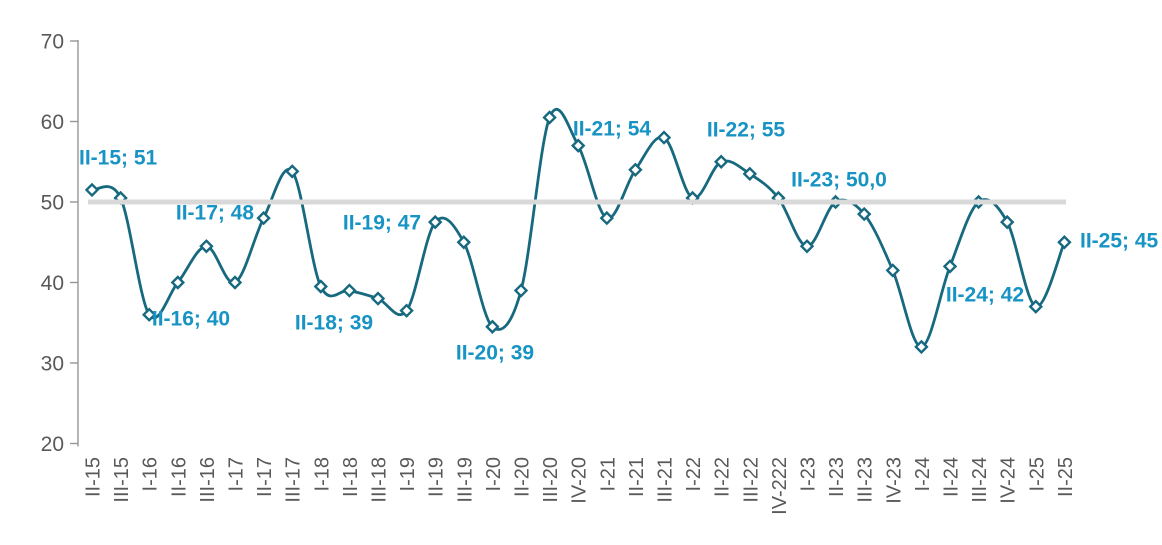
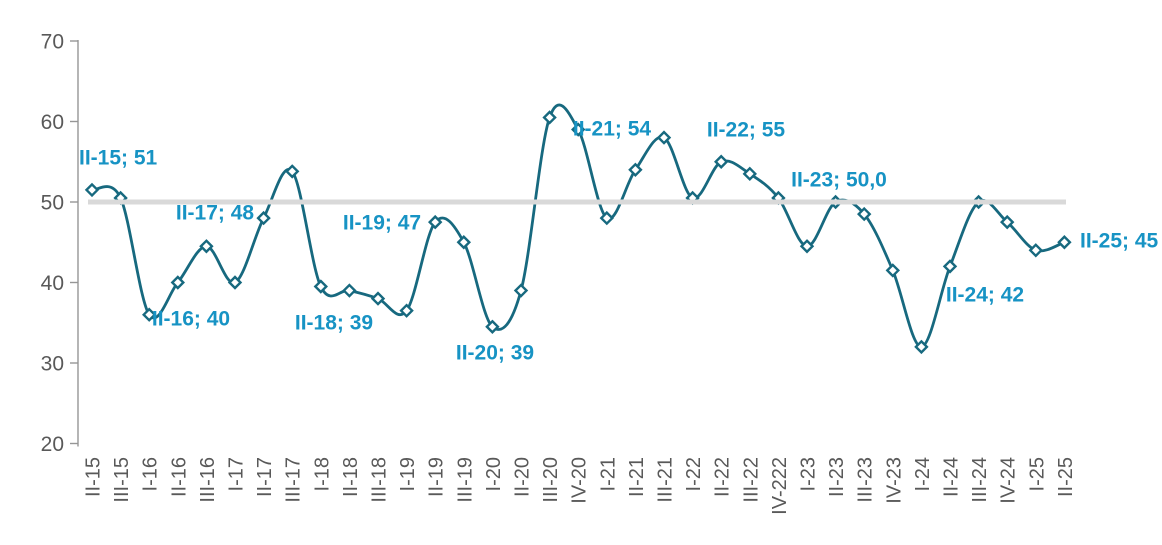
IV-20: 57 -> 59
I-25: 37 -> 44
